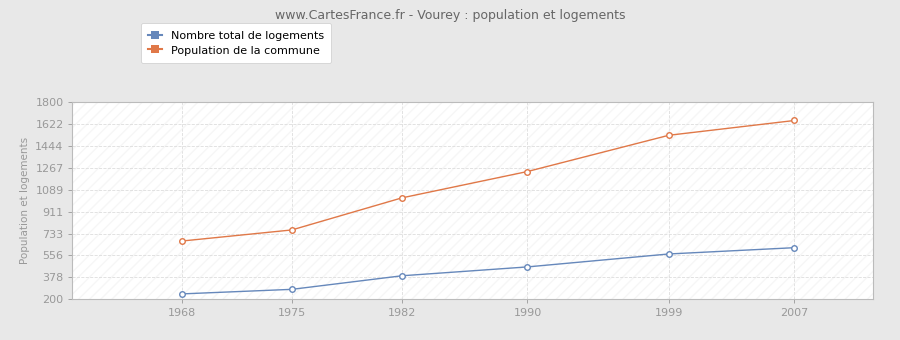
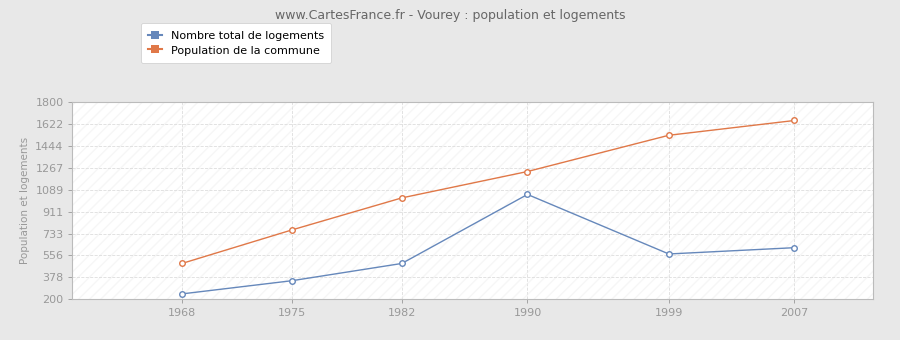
Population de la commune/1968: 670 -> 490
Nombre total de logements/1975: 280 -> 350
Nombre total de logements/1982: 390 -> 490
Nombre total de logements/1990: 460 -> 1050
